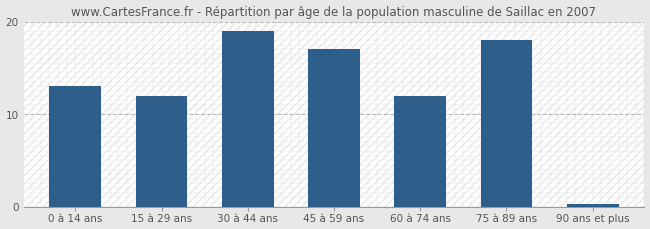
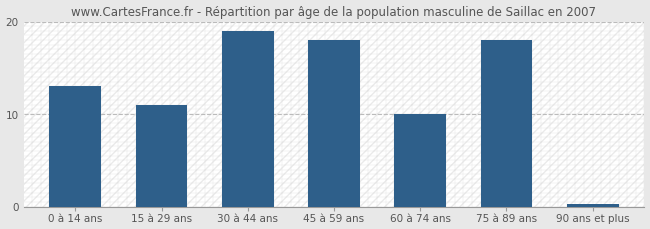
15 à 29 ans: 12.0 -> 11.0
45 à 59 ans: 17.0 -> 18.0
60 à 74 ans: 12.0 -> 10.0
